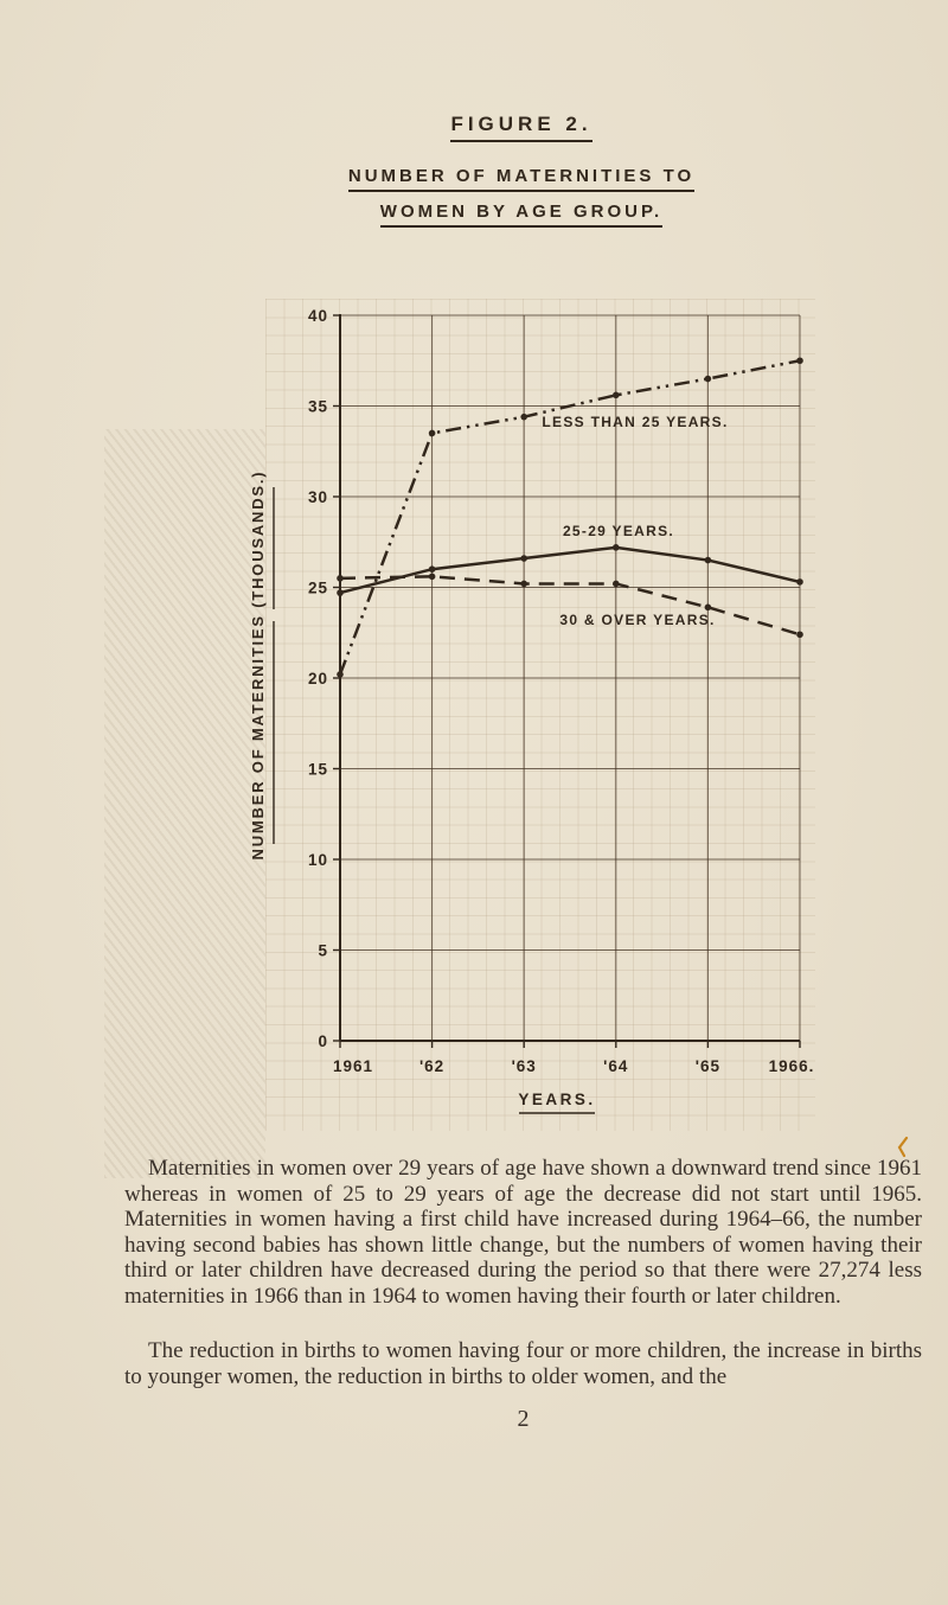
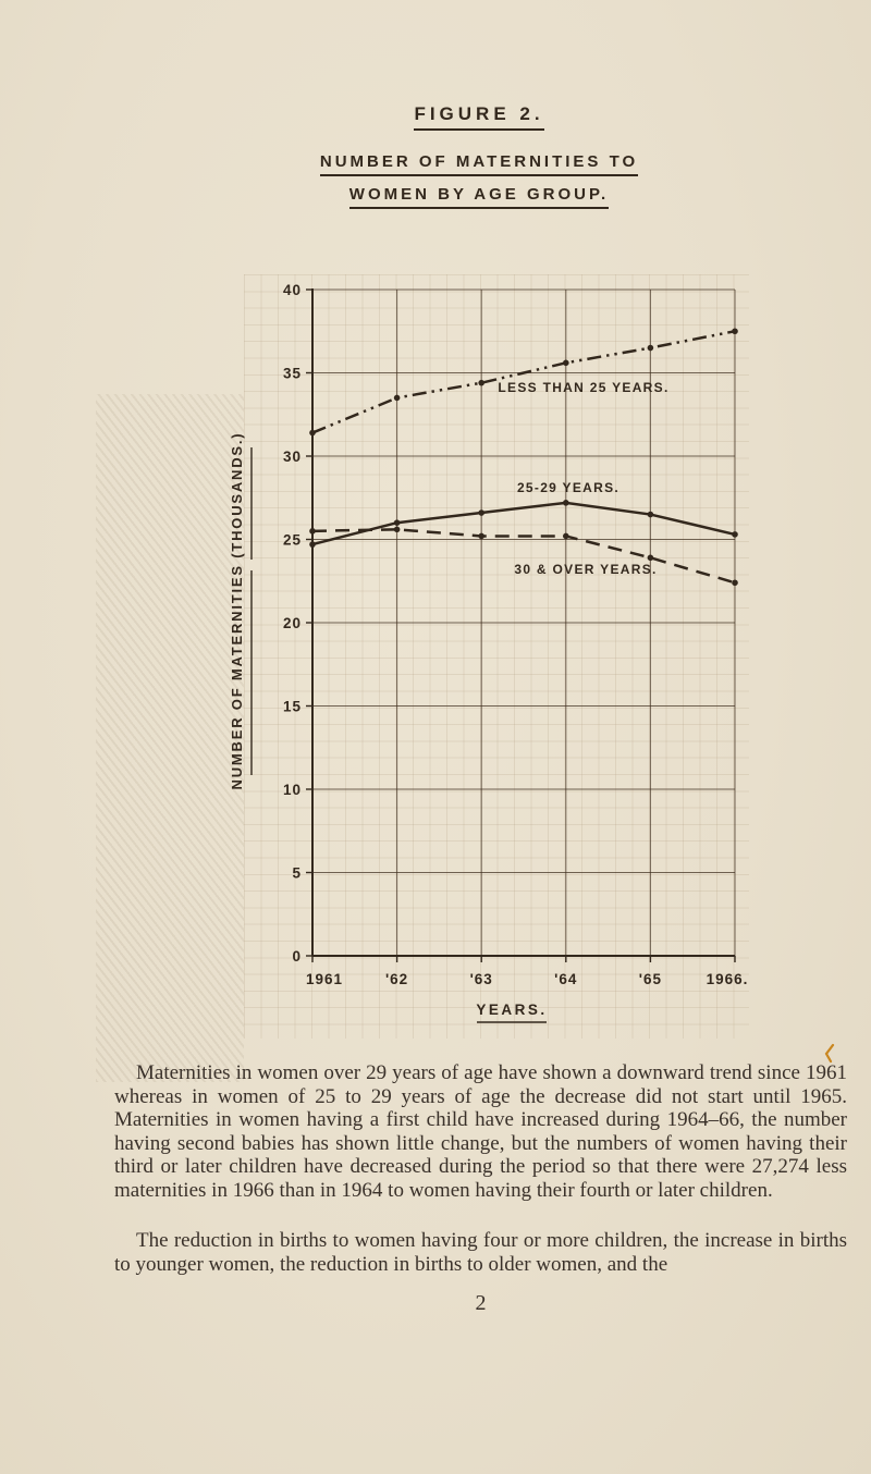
LESS THAN 25 YEARS./1961: 20.2 -> 31.4
